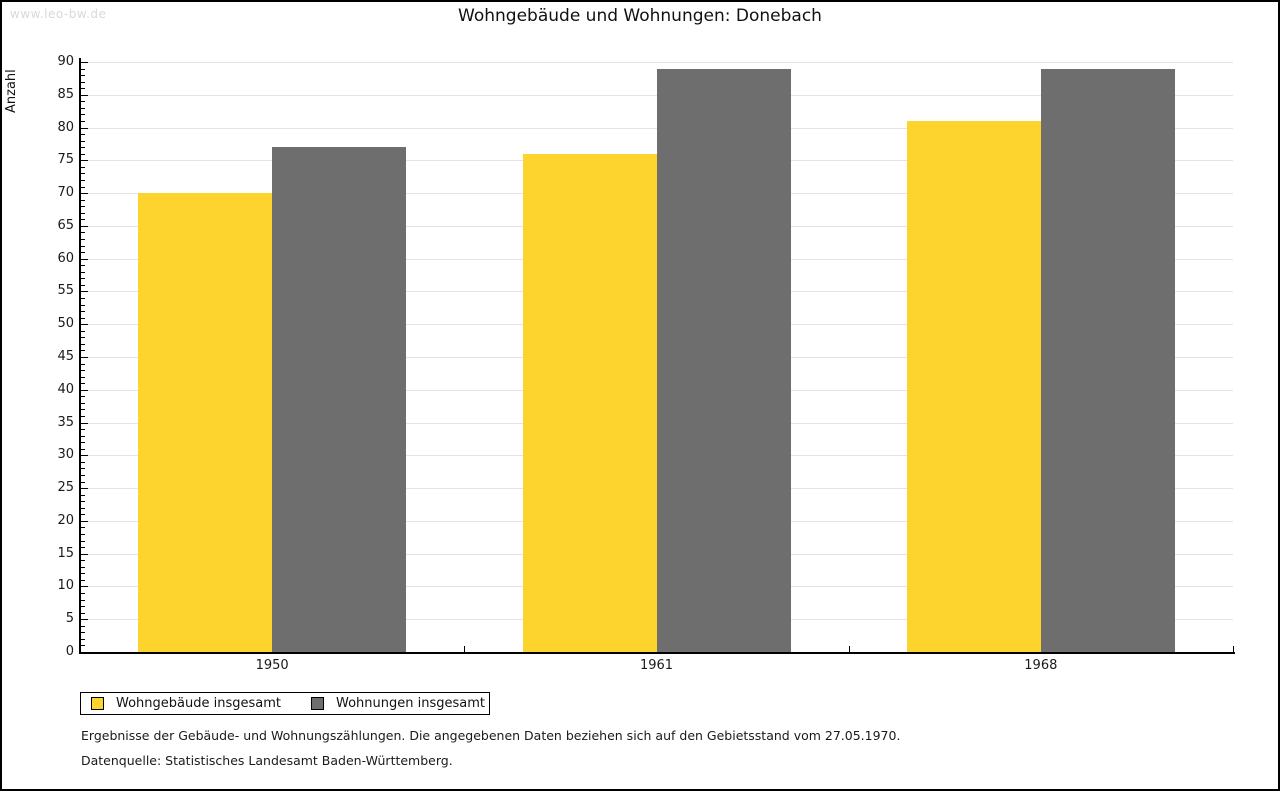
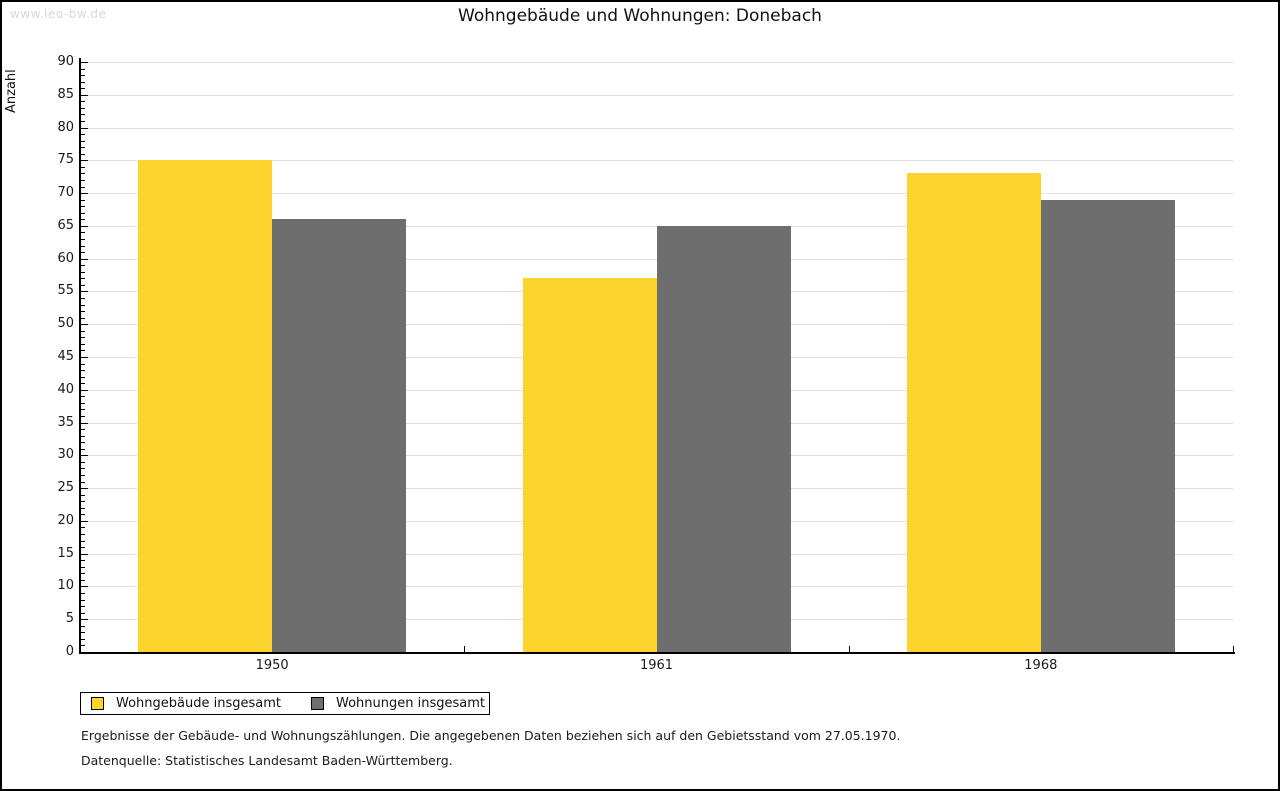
Wohngebäude insgesamt/1950: 70 -> 75
Wohnungen insgesamt/1950: 77 -> 66
Wohngebäude insgesamt/1961: 76 -> 57
Wohnungen insgesamt/1961: 89 -> 65
Wohngebäude insgesamt/1968: 81 -> 73
Wohnungen insgesamt/1968: 89 -> 69
